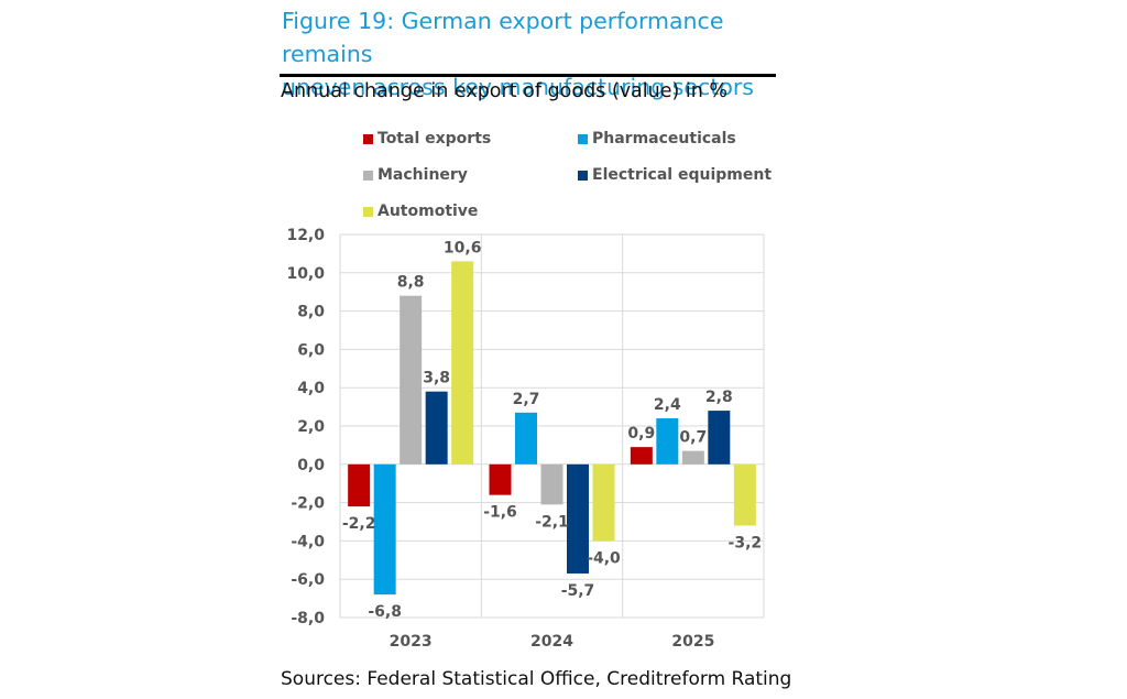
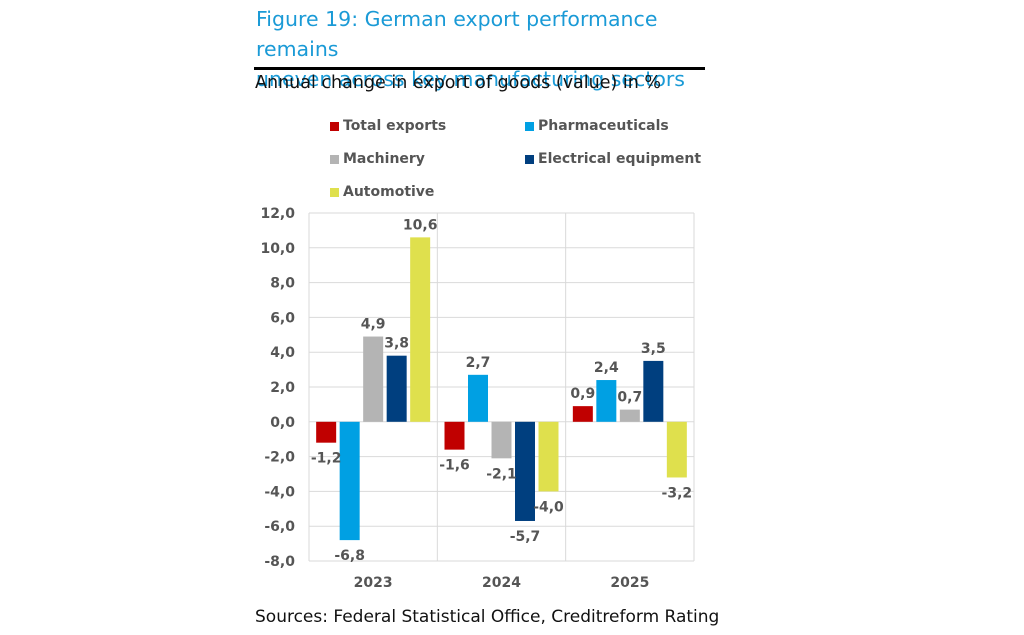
Total exports/2023: -2,2 -> -1,2
Machinery/2023: 8,8 -> 4,9
Electrical equipment/2025: 2,8 -> 3,5
